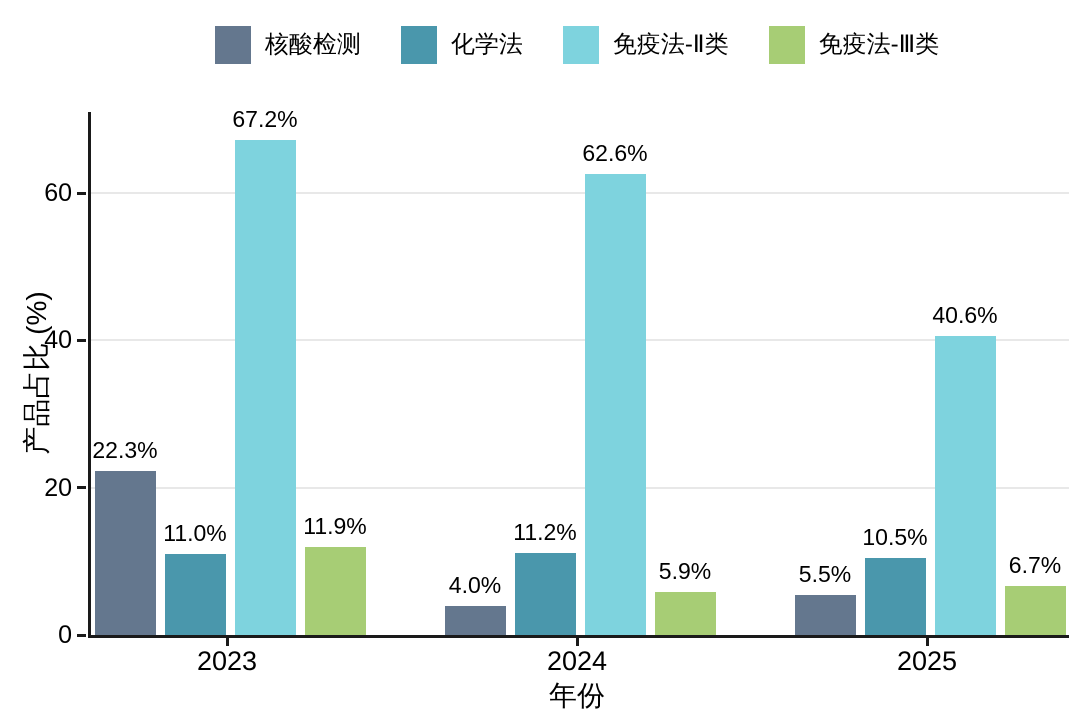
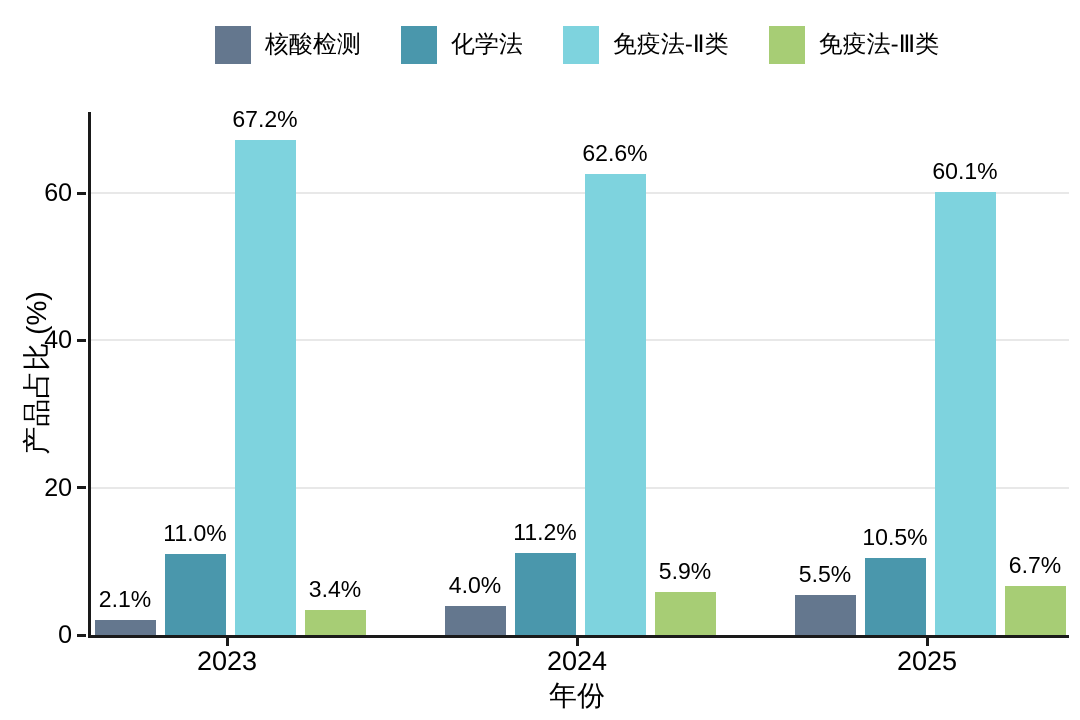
核酸检测/2023: 22.3% -> 2.1%
免疫法-Ⅲ类/2023: 11.9% -> 3.4%
免疫法-Ⅱ类/2025: 40.6% -> 60.1%
